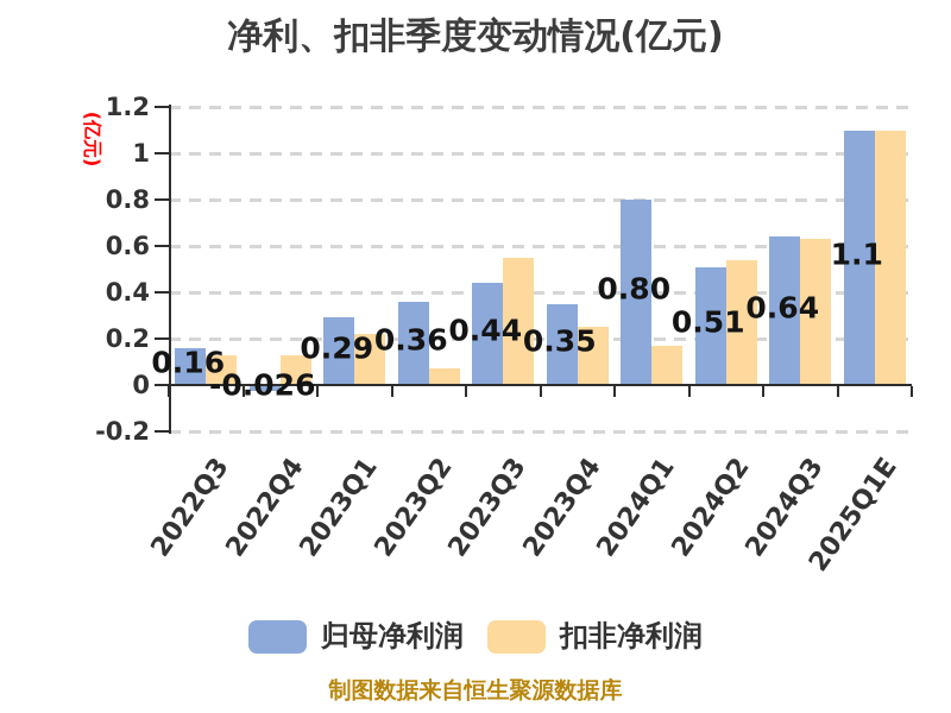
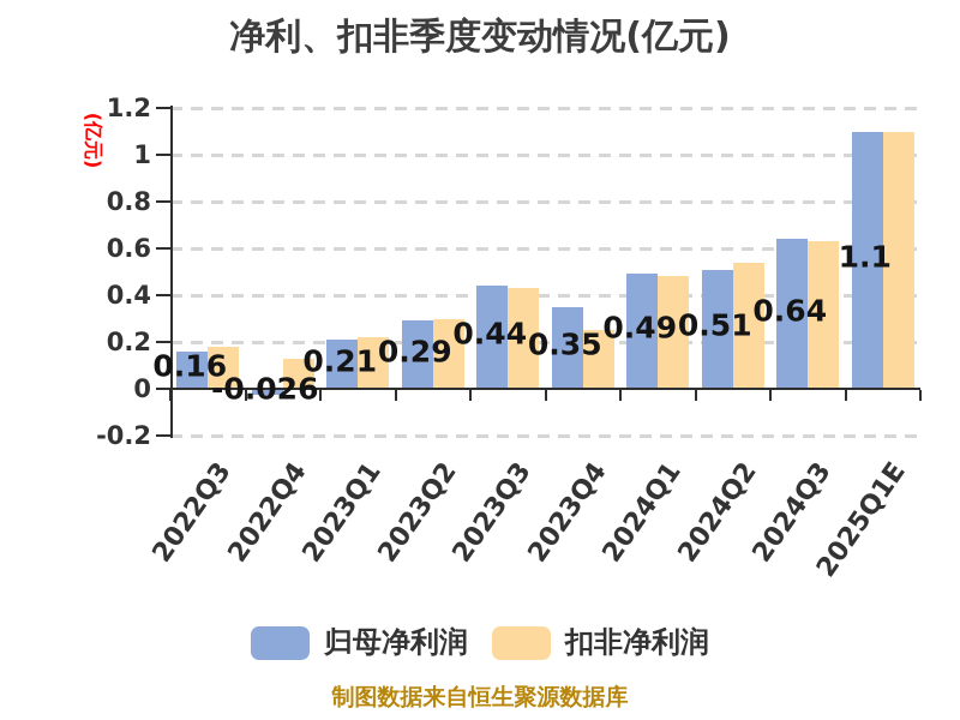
扣非净利润/2022Q3: 0.13 -> 0.18
归母净利润/2023Q1: 0.29 -> 0.21
归母净利润/2023Q2: 0.36 -> 0.29
扣非净利润/2023Q2: 0.07 -> 0.30
扣非净利润/2023Q3: 0.55 -> 0.43
归母净利润/2024Q1: 0.80 -> 0.49
扣非净利润/2024Q1: 0.17 -> 0.48
